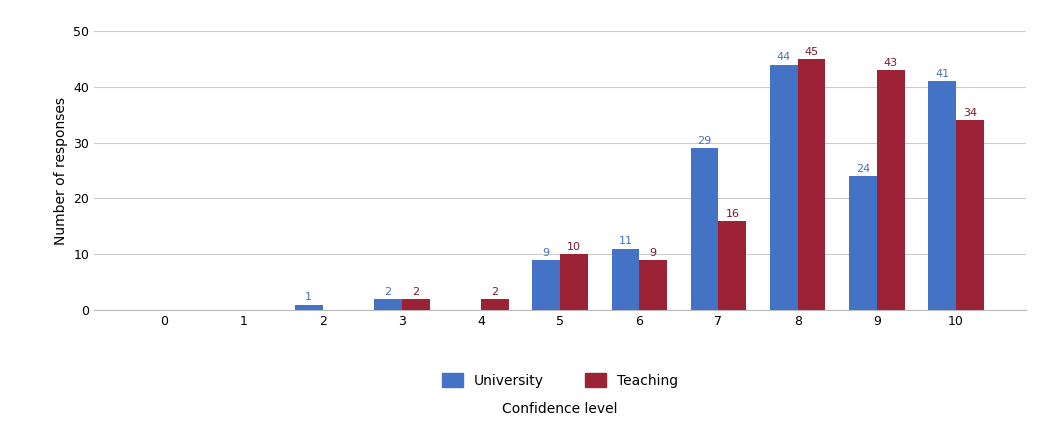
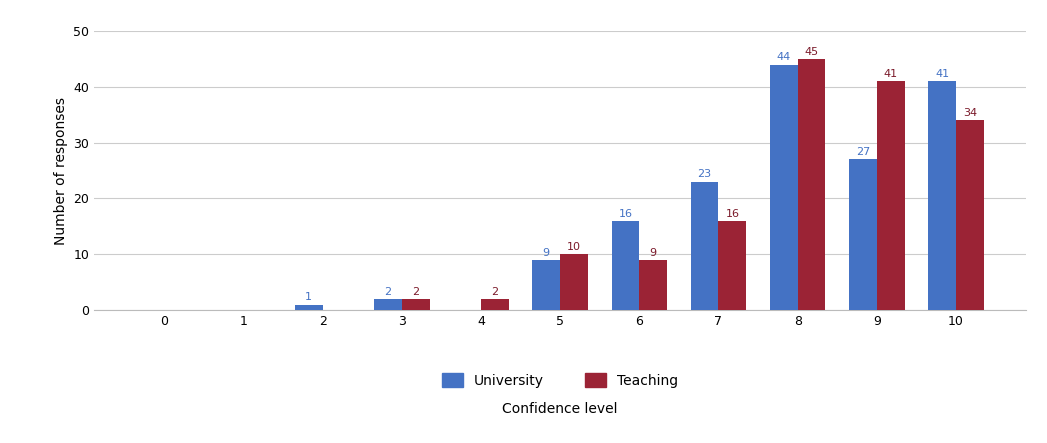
University/6: 11 -> 16
University/7: 29 -> 23
University/9: 24 -> 27
Teaching/9: 43 -> 41
